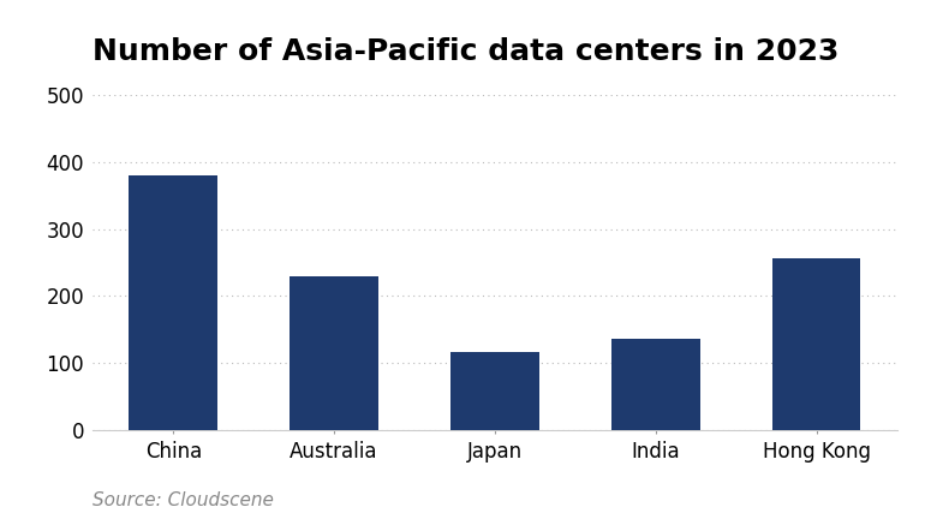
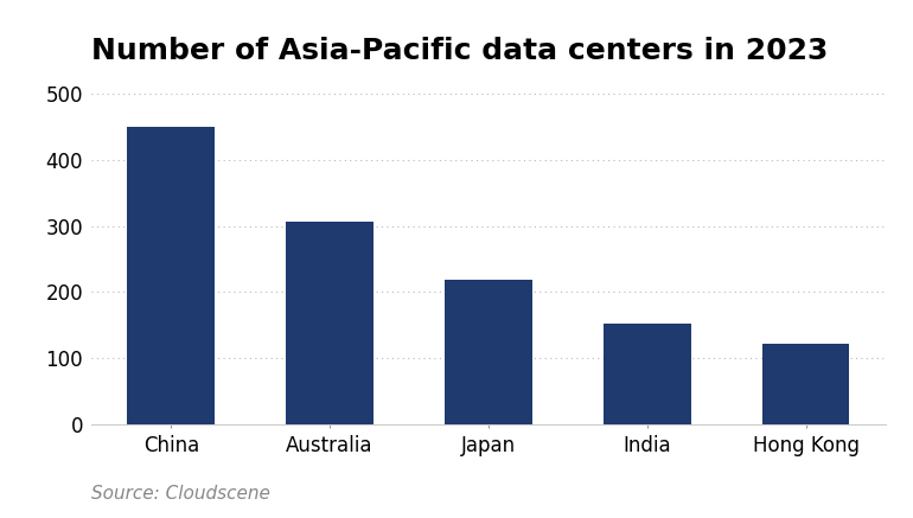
China: 380 -> 450
Australia: 230 -> 307
Japan: 116 -> 218
India: 136 -> 152
Hong Kong: 256 -> 122
